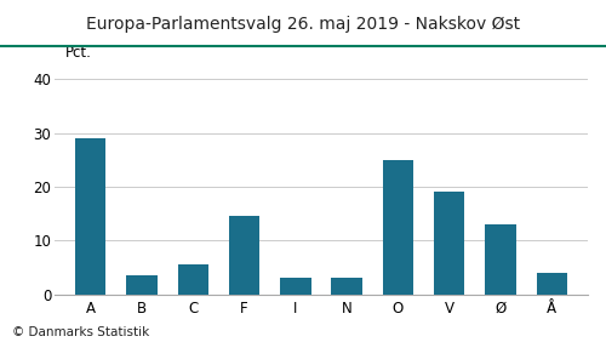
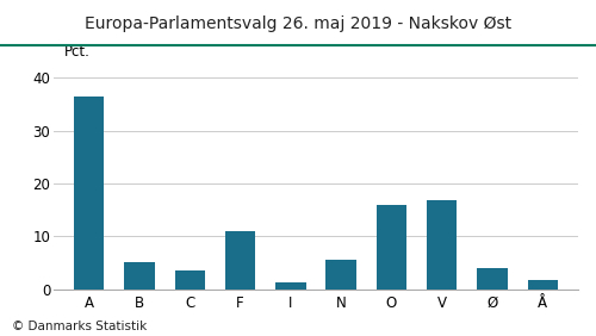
A: 29.0 -> 36.5
B: 3.5 -> 5.0
C: 5.5 -> 3.5
F: 14.5 -> 11.0
I: 3.0 -> 1.2
N: 3.0 -> 5.5
O: 25.0 -> 16.0
V: 19.0 -> 16.8
Ø: 13.0 -> 4.0
Å: 4.0 -> 1.8
